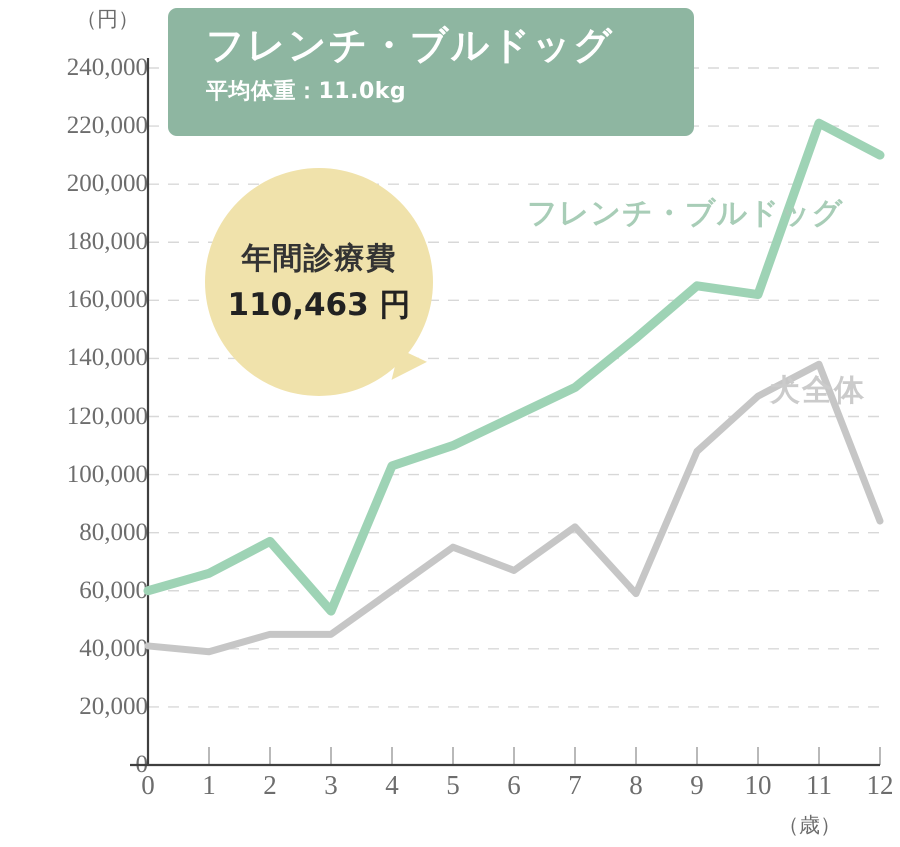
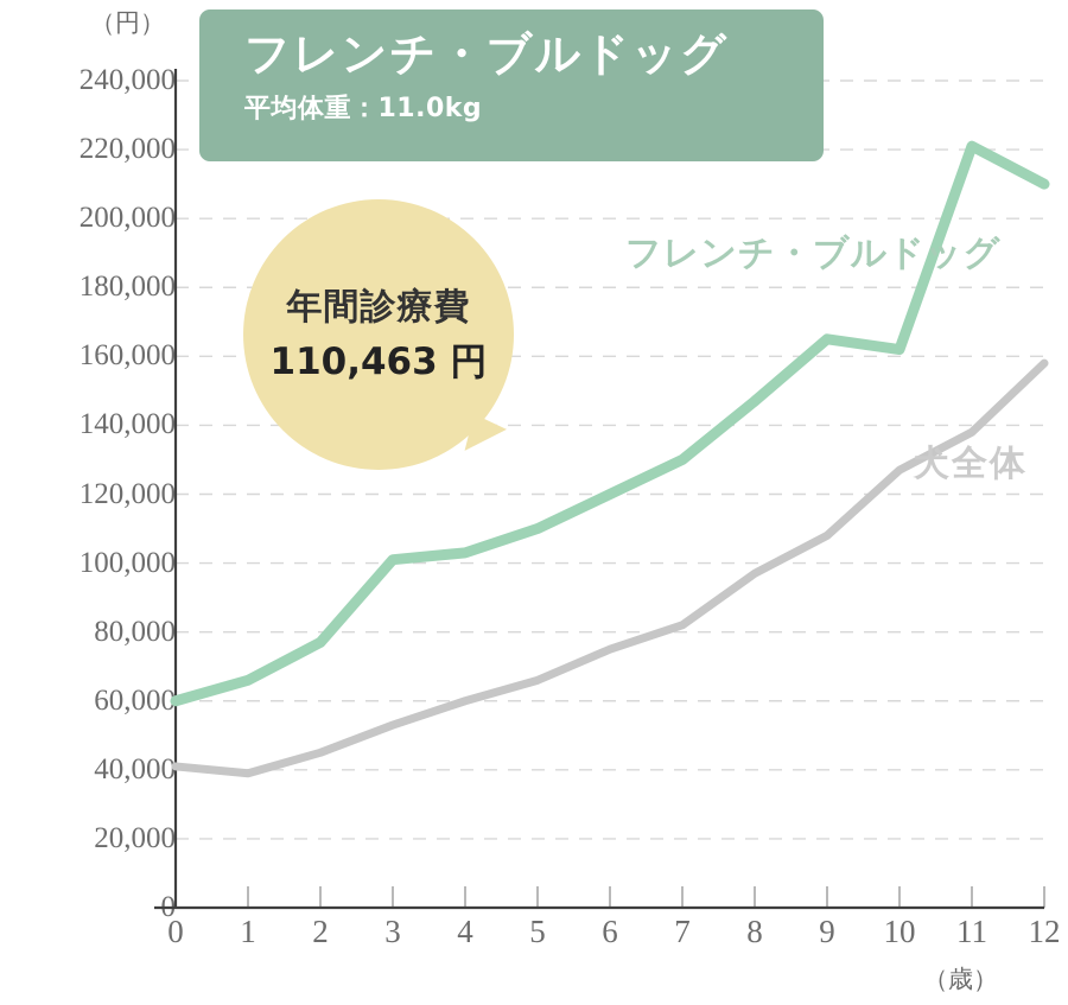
フレンチ・ブルドッグ/3: 53000 -> 101000
犬全体/3: 45000 -> 53000
犬全体/5: 75000 -> 66000
犬全体/6: 67000 -> 75000
犬全体/8: 59000 -> 97000
犬全体/12: 84000 -> 158000
